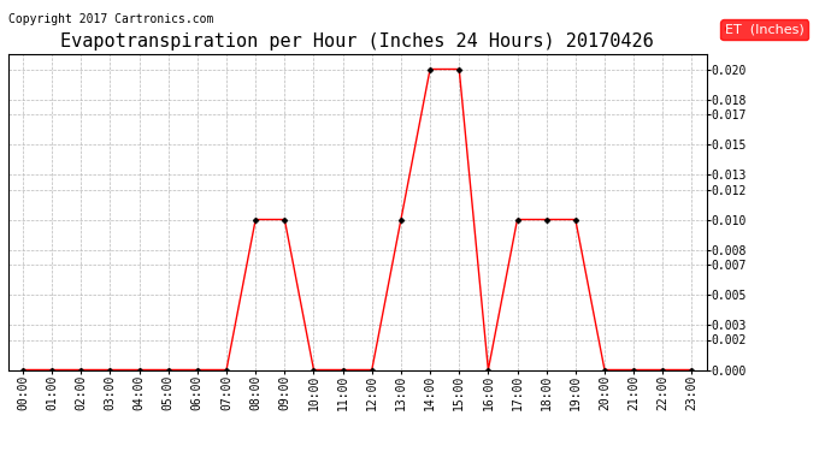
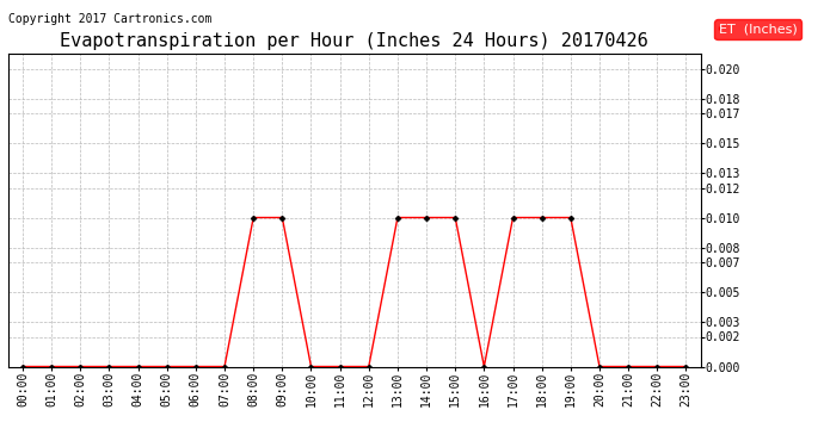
14:00: 0.02 -> 0.01
15:00: 0.02 -> 0.01
